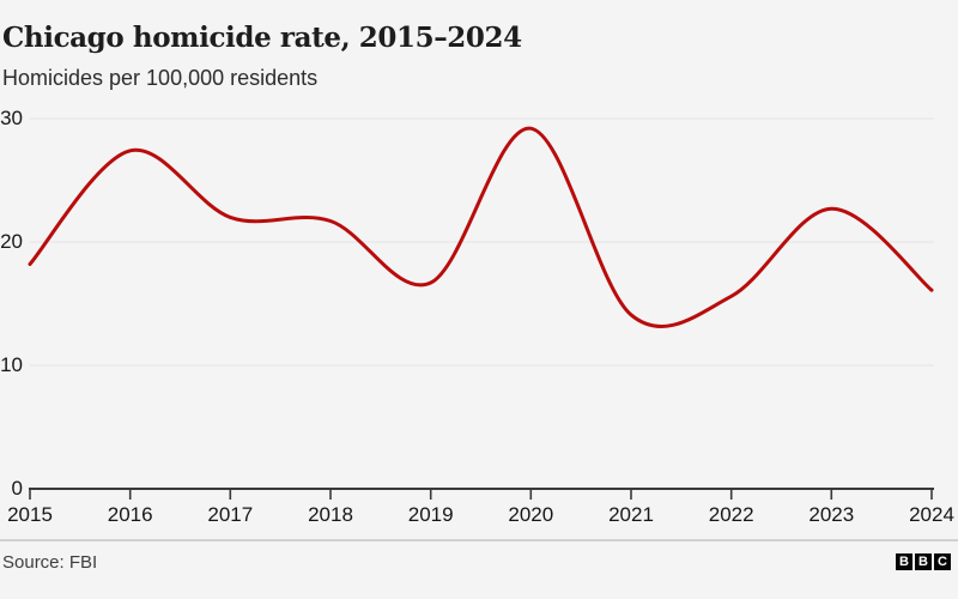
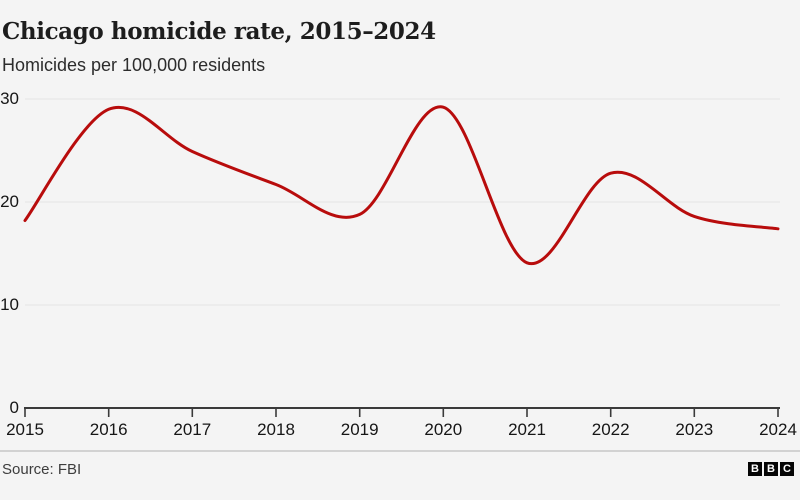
2016: 27.4 -> 29.0
2017: 22.0 -> 24.9
2019: 16.7 -> 18.8
2022: 15.6 -> 22.8
2023: 22.7 -> 18.6
2024: 16.1 -> 17.4
